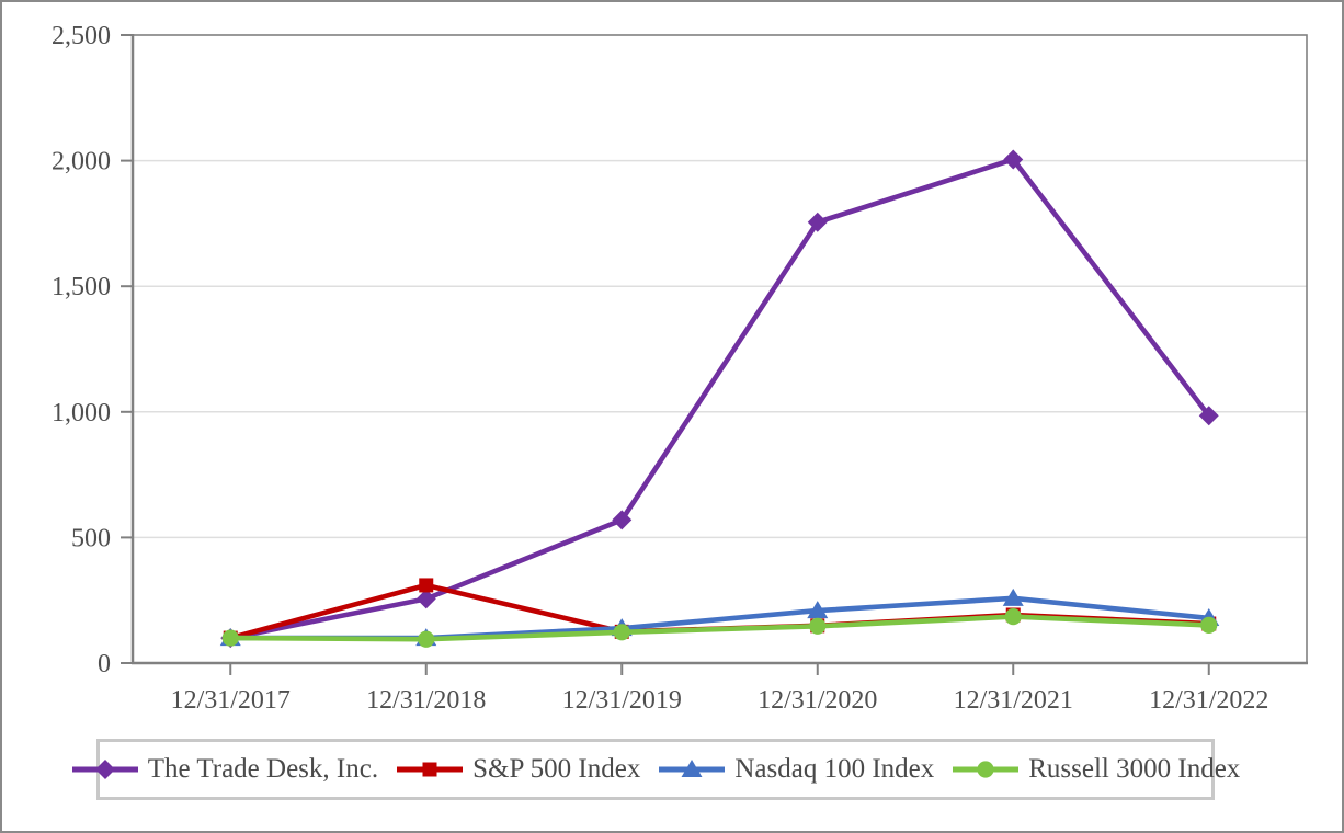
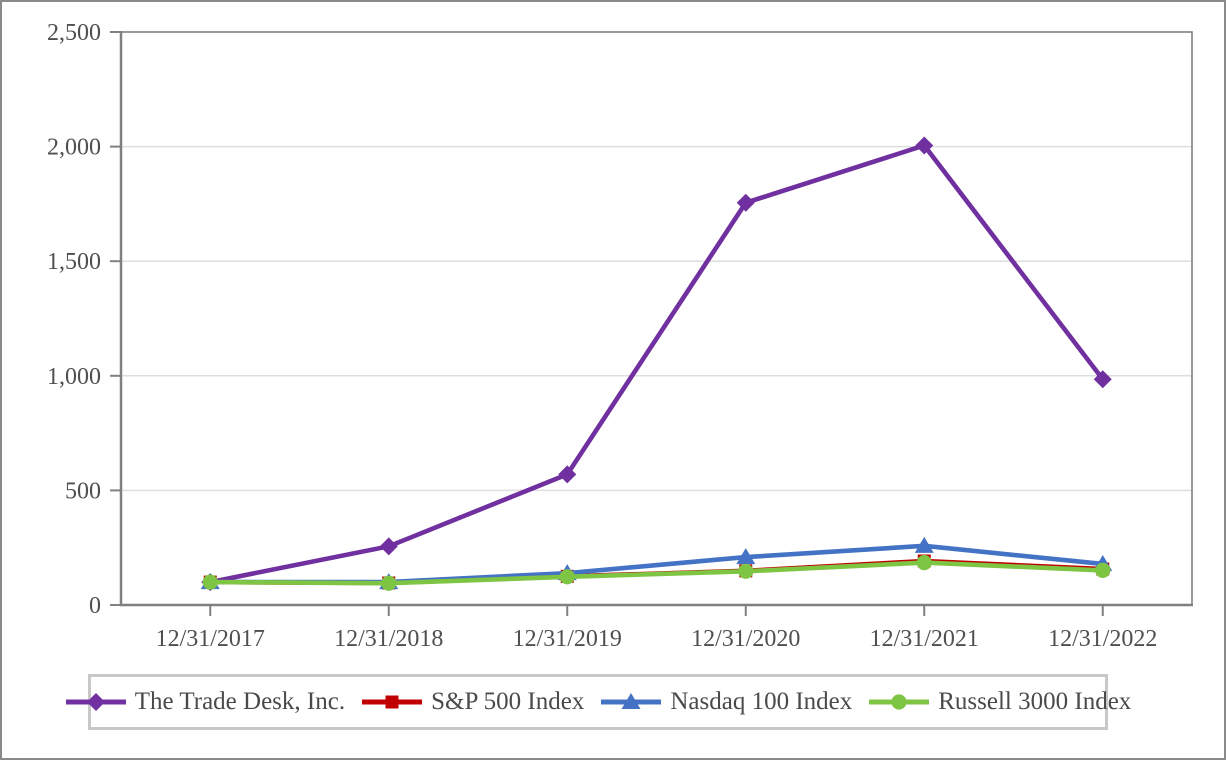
S&P 500 Index/12/31/2018: 310 -> 100
